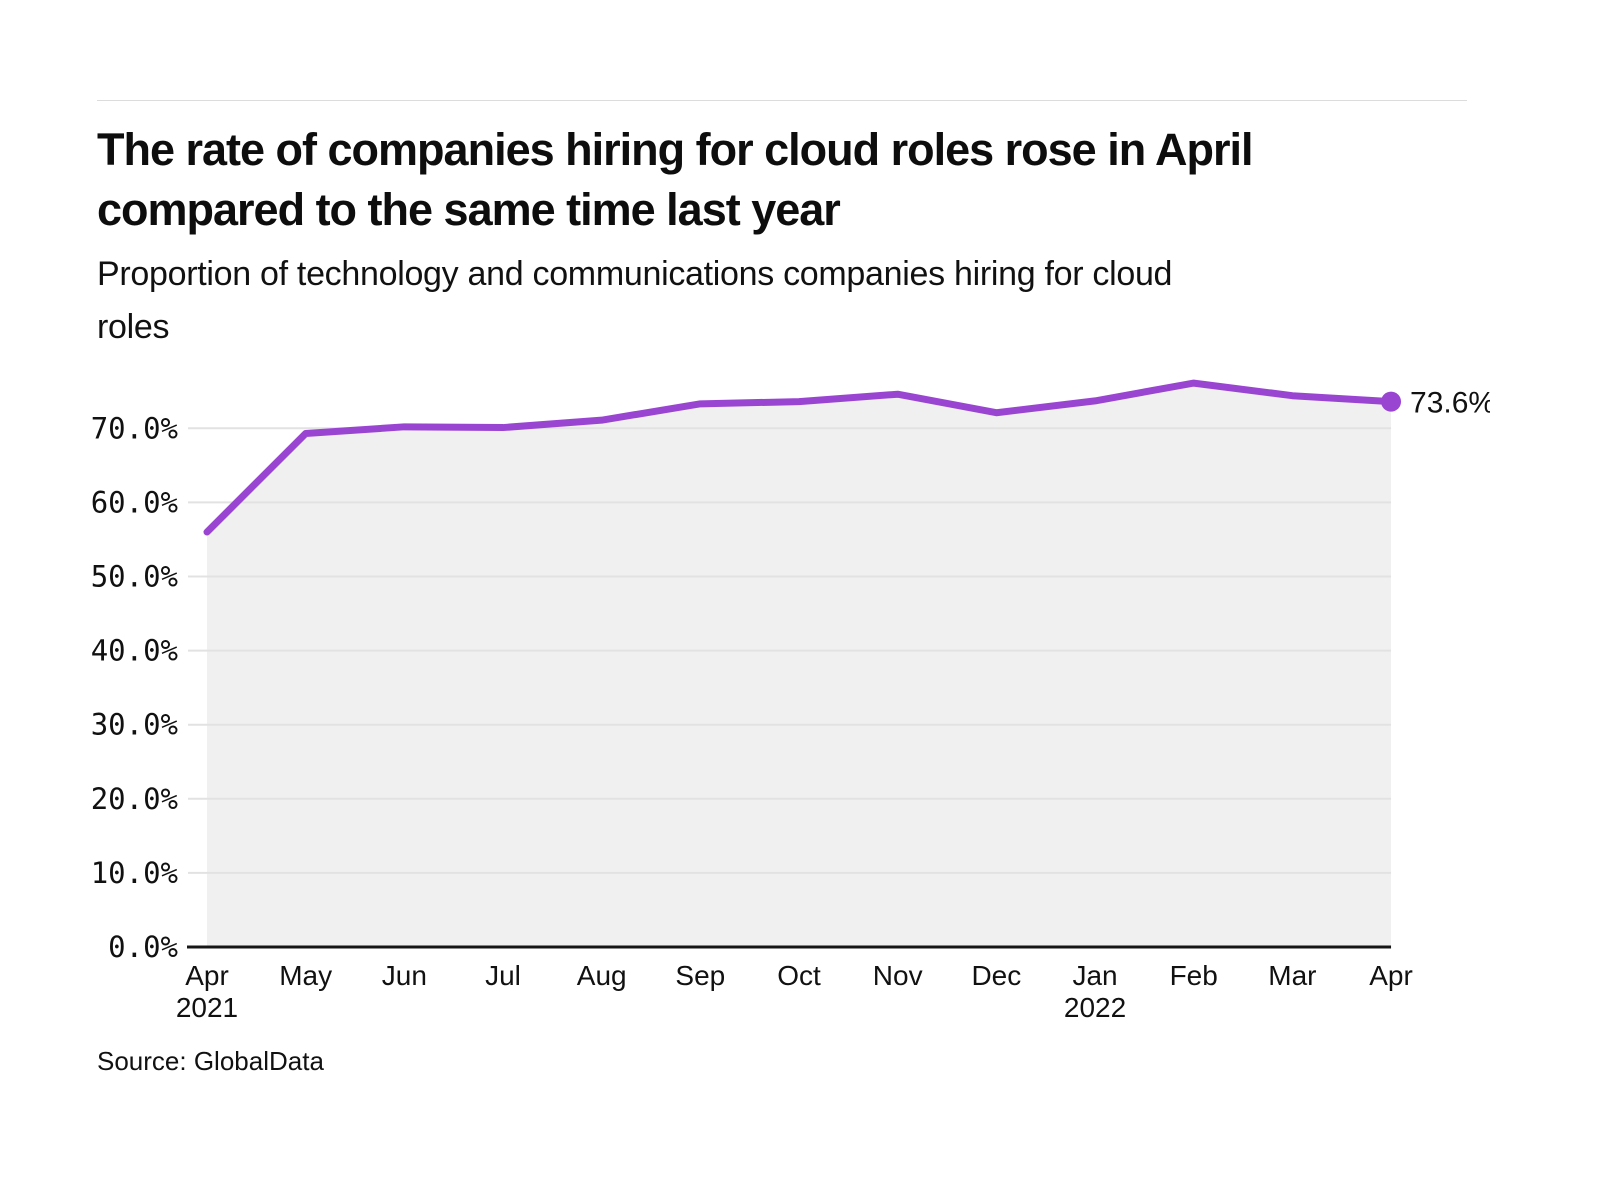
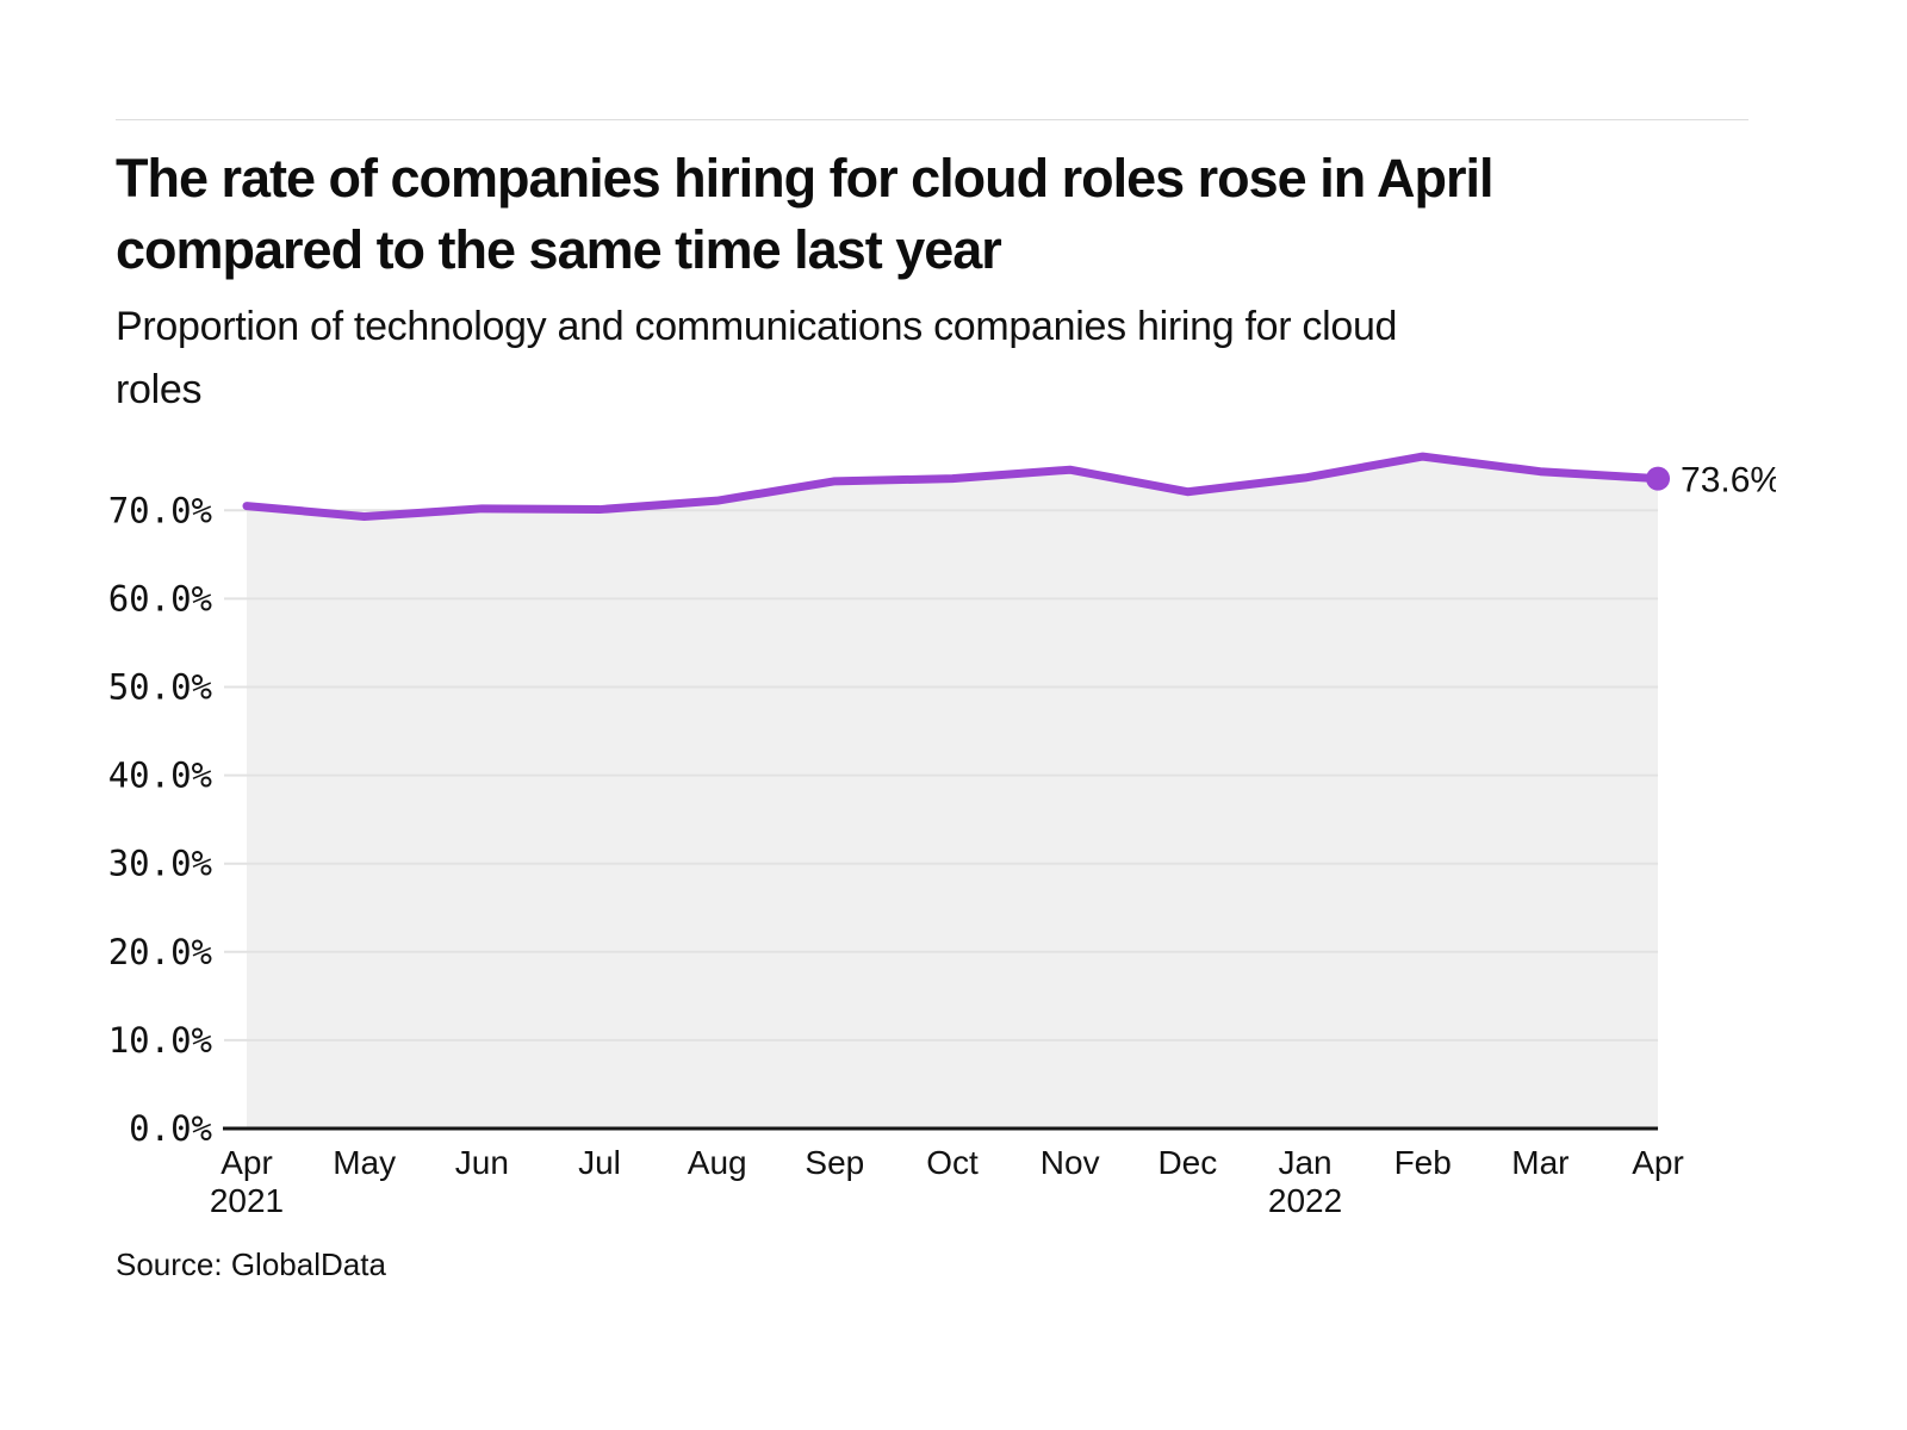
Apr 2021: 56% -> 70%
